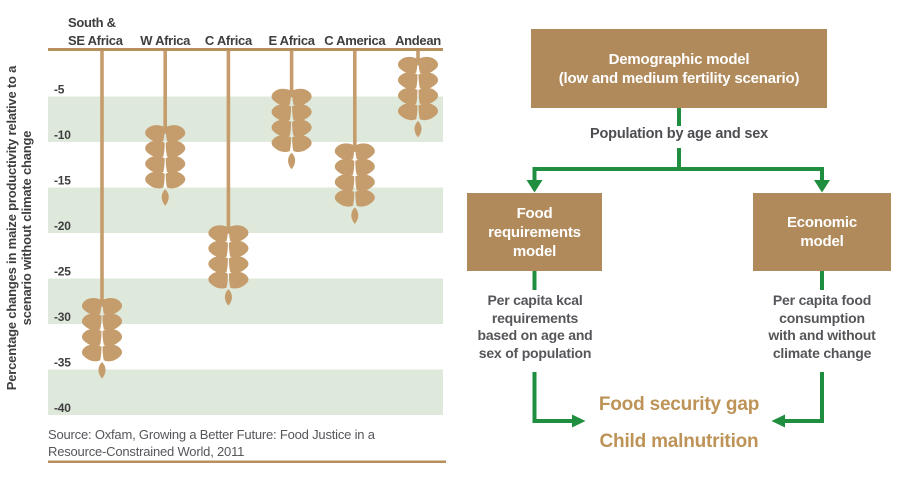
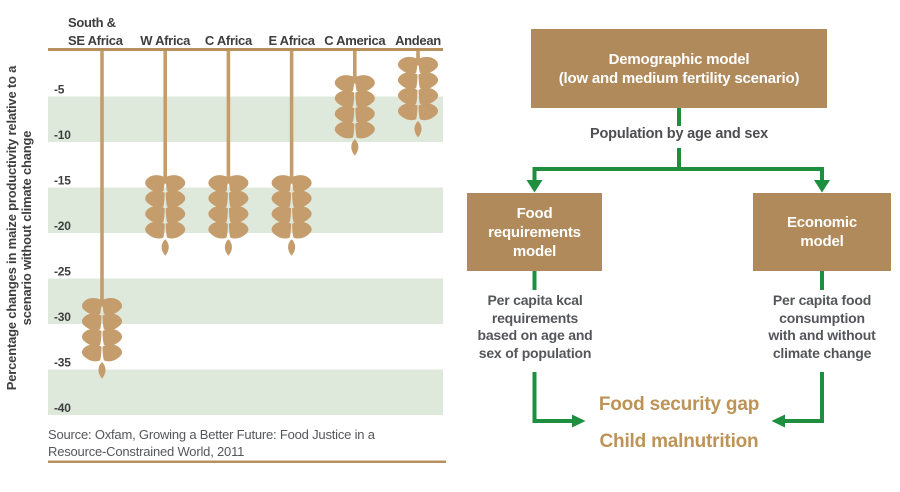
W Africa: -17 -> -22
C Africa: -28 -> -22
E Africa: -13 -> -22
C America: -19 -> -12
